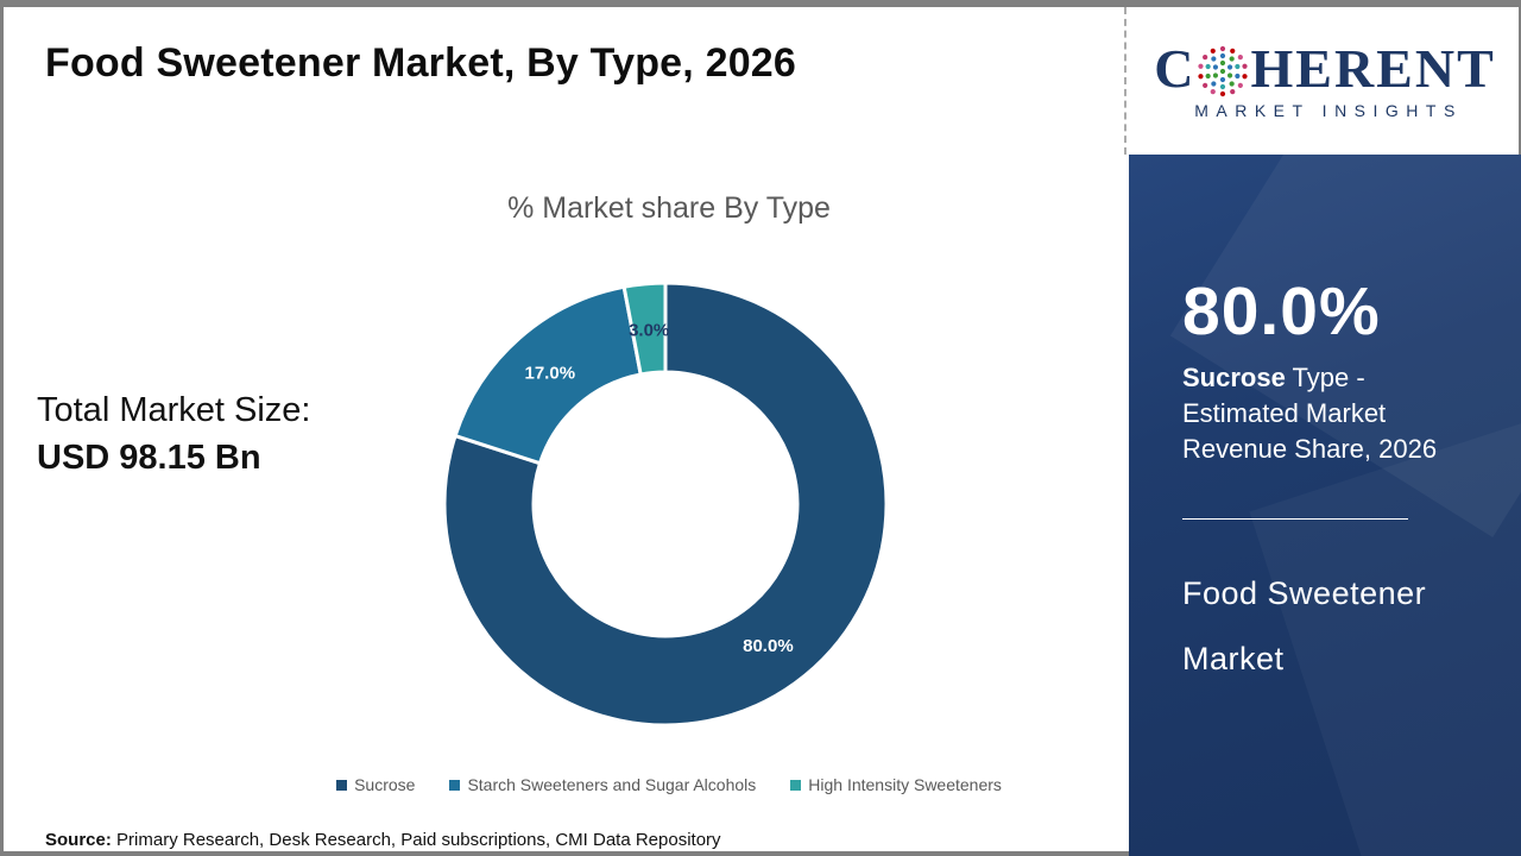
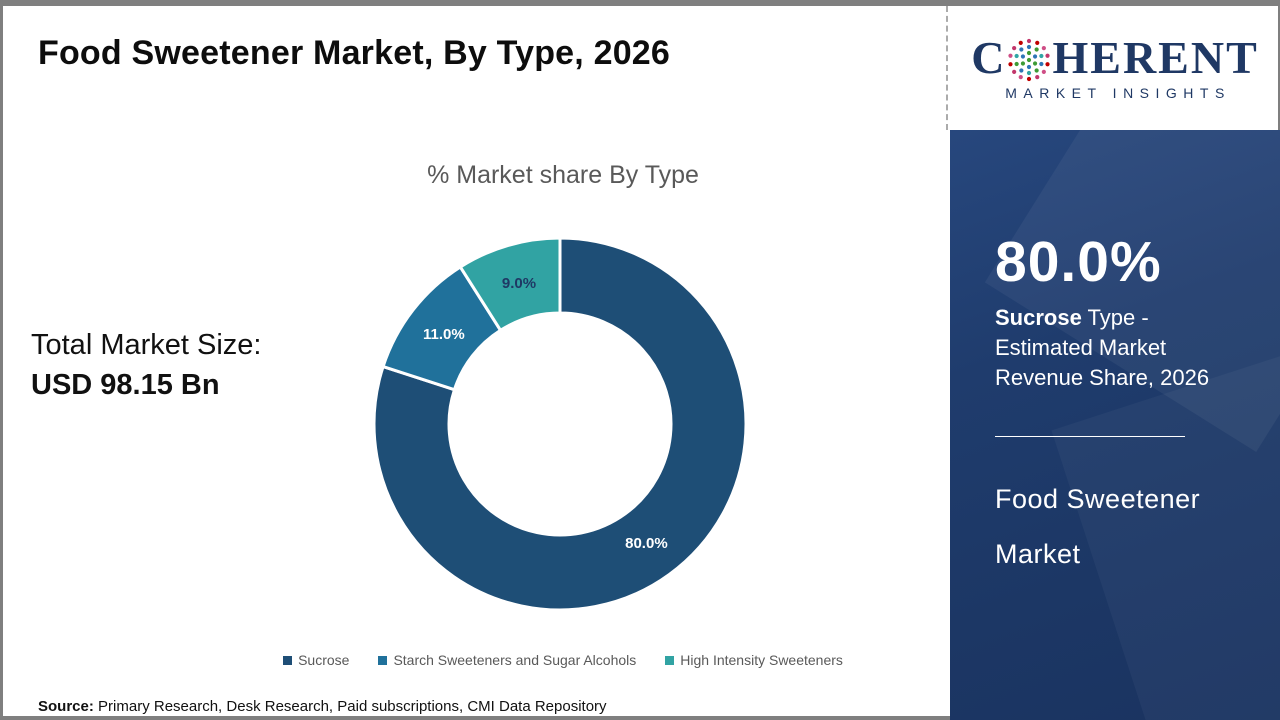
Starch Sweeteners and Sugar Alcohols: 17.0% -> 11.0%
High Intensity Sweeteners: 3.0% -> 9.0%
